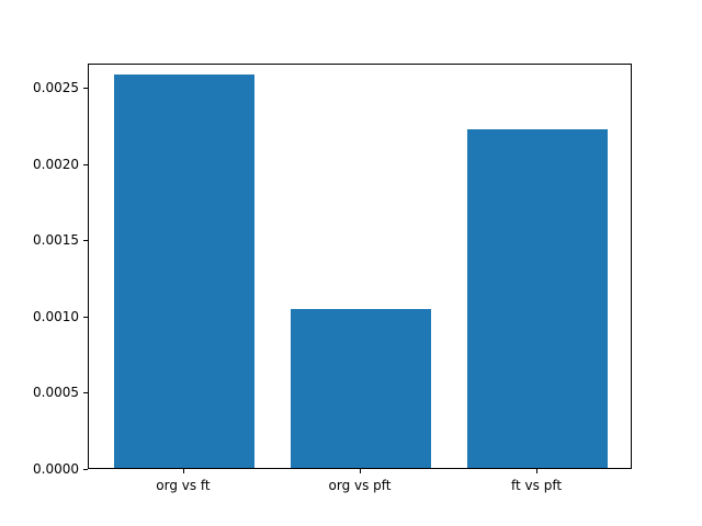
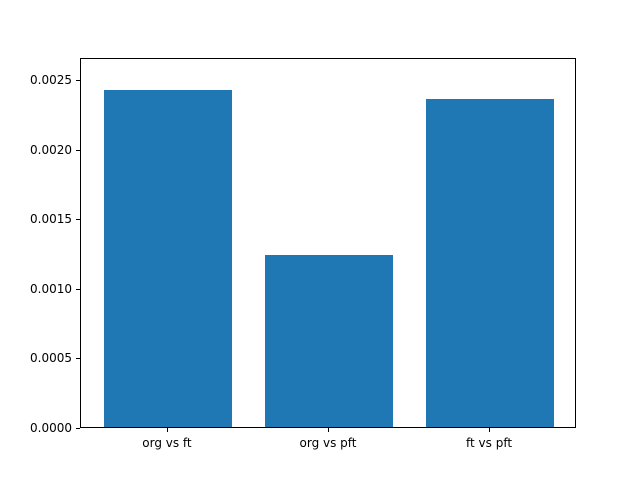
org vs ft: 0.00258 -> 0.00242
org vs pft: 0.00104 -> 0.00124
ft vs pft: 0.00222 -> 0.00236
